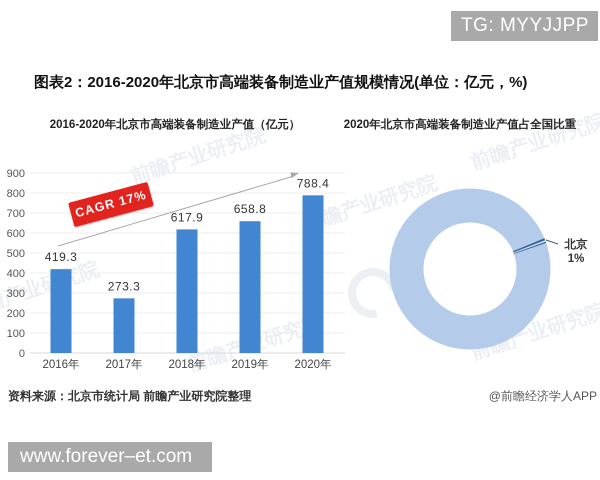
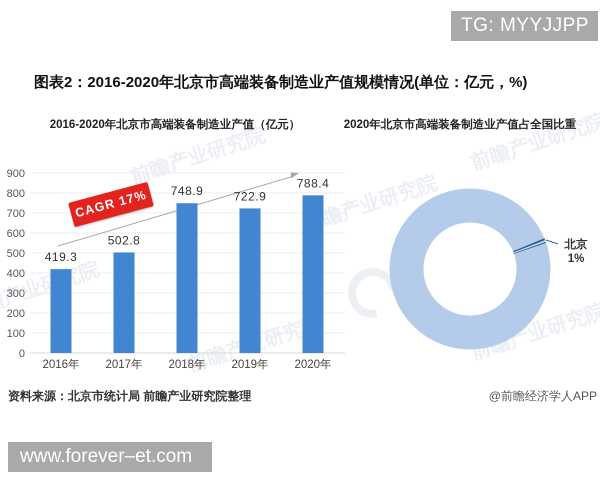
2016-2020年北京市高端装备制造业产值（亿元）/2017年: 273.3 -> 502.8
2016-2020年北京市高端装备制造业产值（亿元）/2018年: 617.9 -> 748.9
2016-2020年北京市高端装备制造业产值（亿元）/2019年: 658.8 -> 722.9
